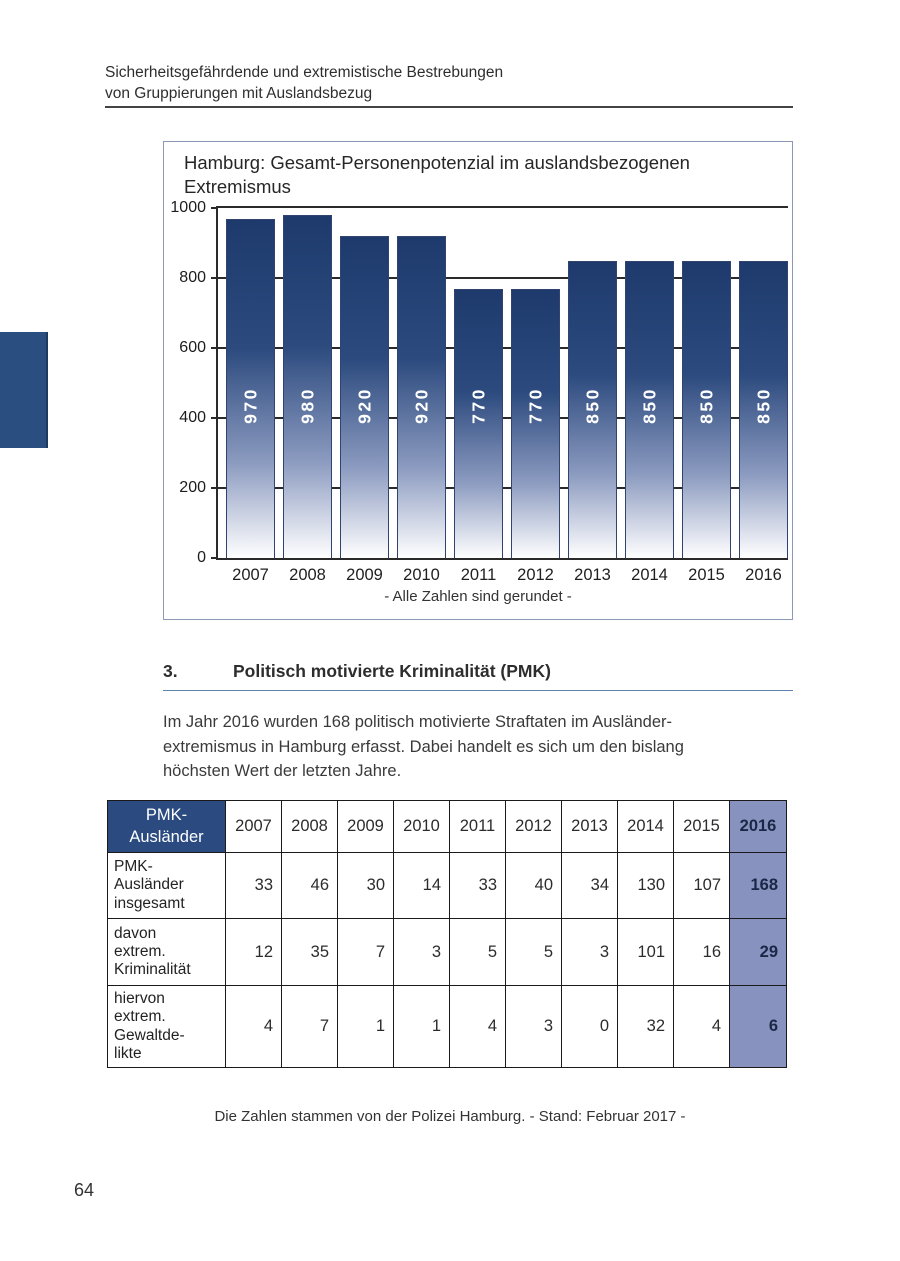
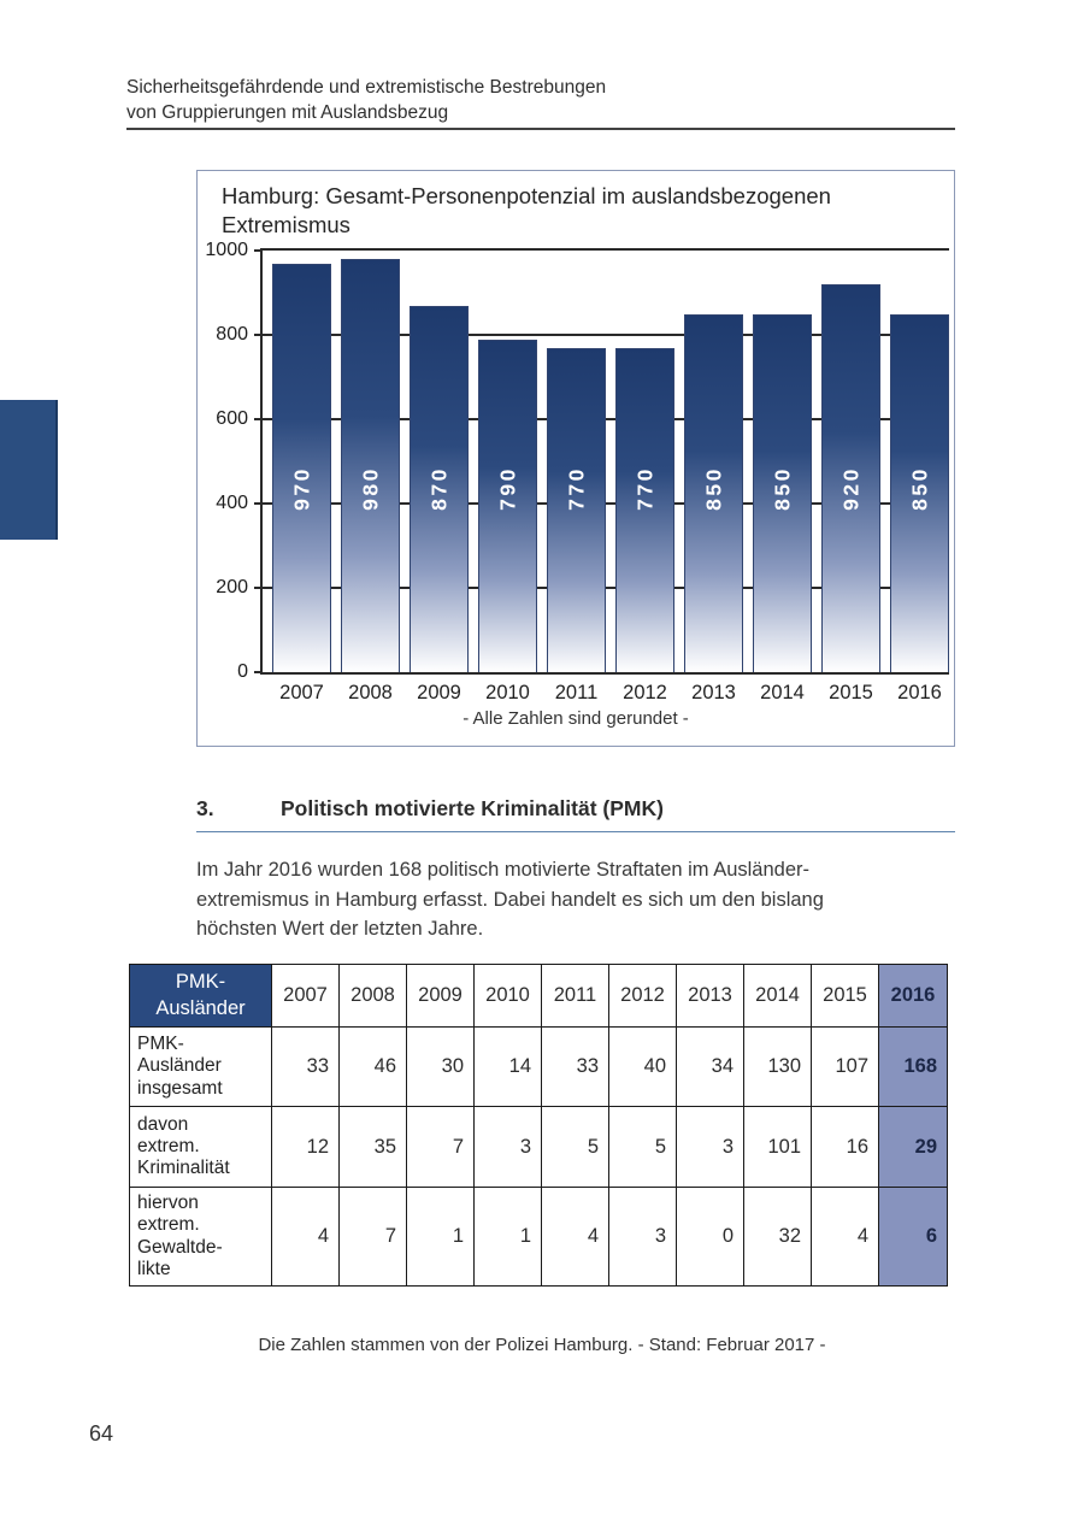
2009: 920 -> 870
2010: 920 -> 790
2015: 850 -> 920
